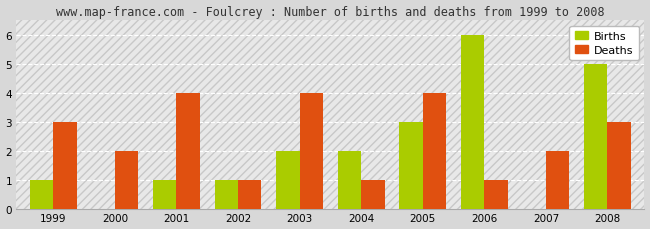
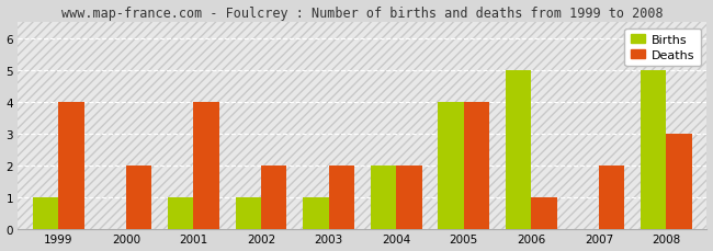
Deaths/1999: 3 -> 4
Deaths/2002: 1 -> 2
Births/2003: 2 -> 1
Deaths/2003: 4 -> 2
Deaths/2004: 1 -> 2
Births/2005: 3 -> 4
Births/2006: 6 -> 5
